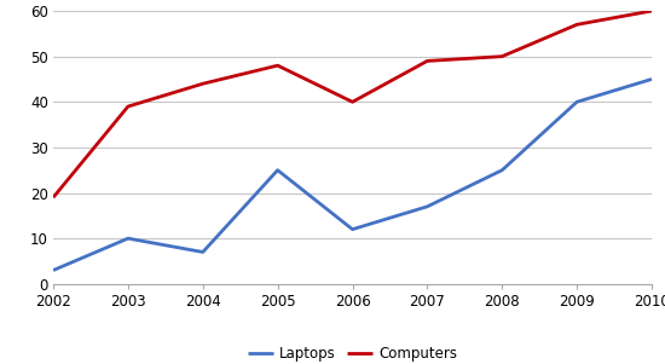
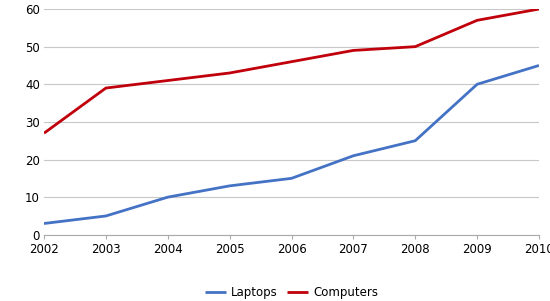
Computers/2002: 19 -> 27
Laptops/2003: 10 -> 5
Laptops/2004: 7 -> 10
Computers/2004: 44 -> 41
Laptops/2005: 25 -> 13
Computers/2005: 48 -> 43
Laptops/2006: 12 -> 15
Computers/2006: 40 -> 46
Laptops/2007: 17 -> 21
